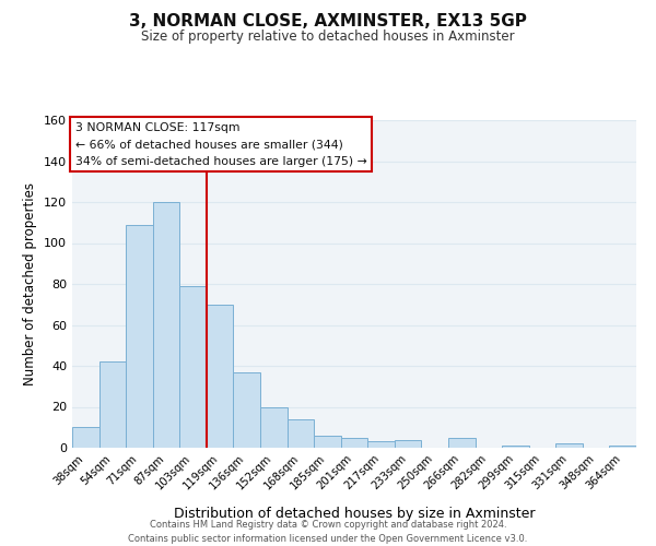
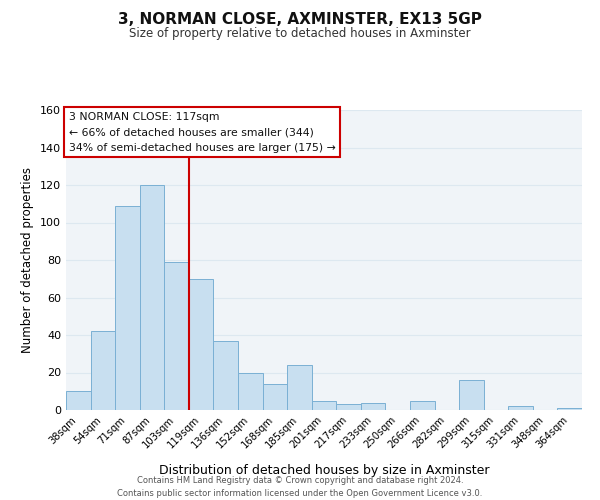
185sqm: 6 -> 24
299sqm: 1 -> 16
